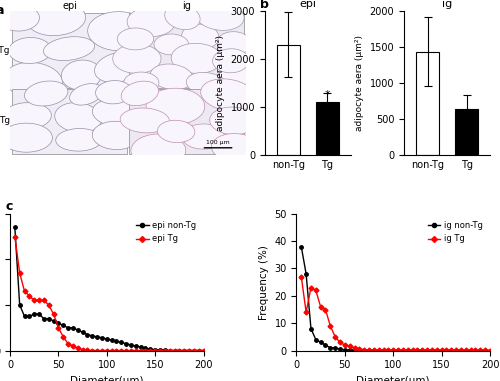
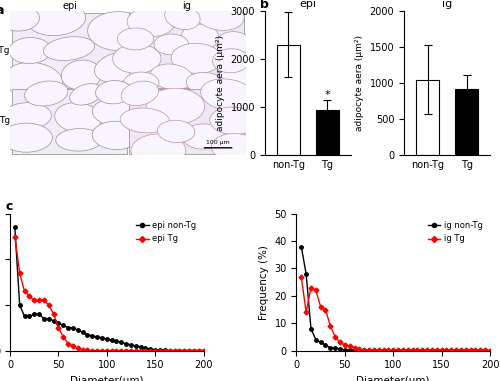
epi/Tg: 1100 -> 950
ig/non-Tg: 1440 -> 1050
ig/Tg: 640 -> 920
